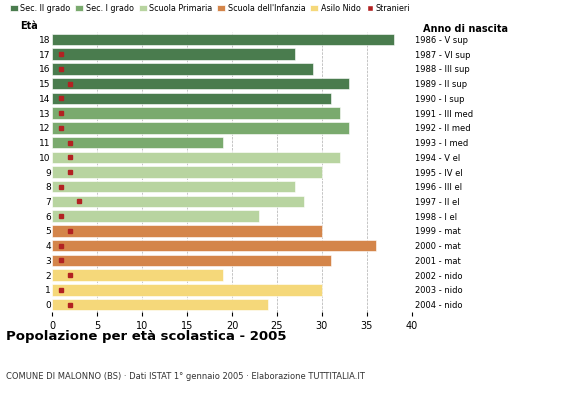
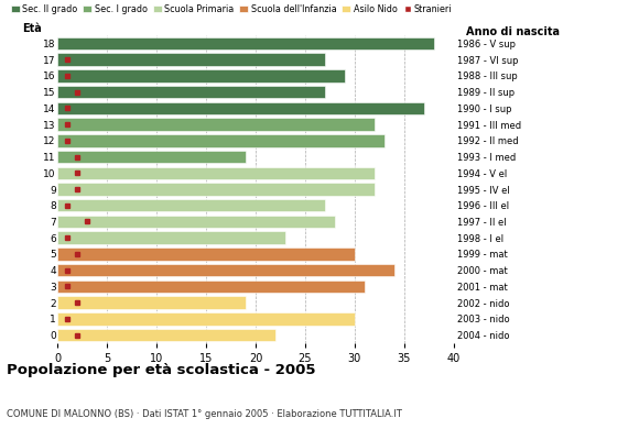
15: 33 -> 27
14: 31 -> 37
9: 30 -> 32
4: 36 -> 34
0: 24 -> 22
